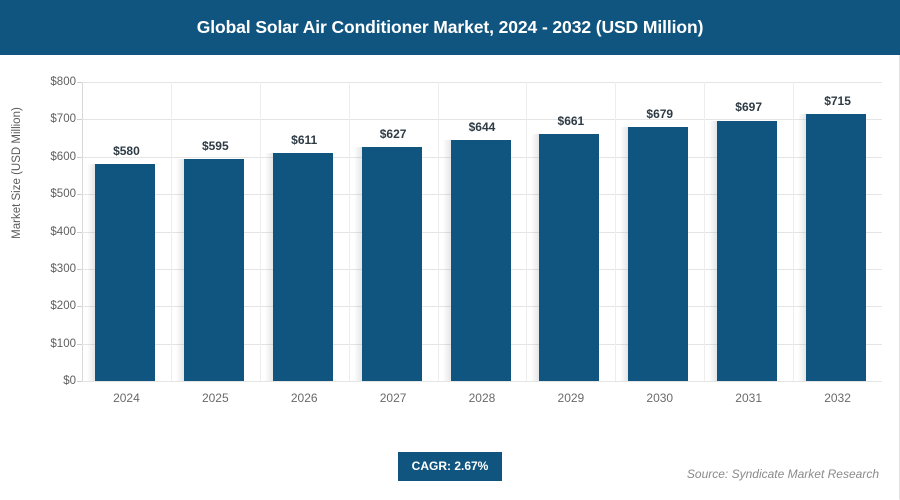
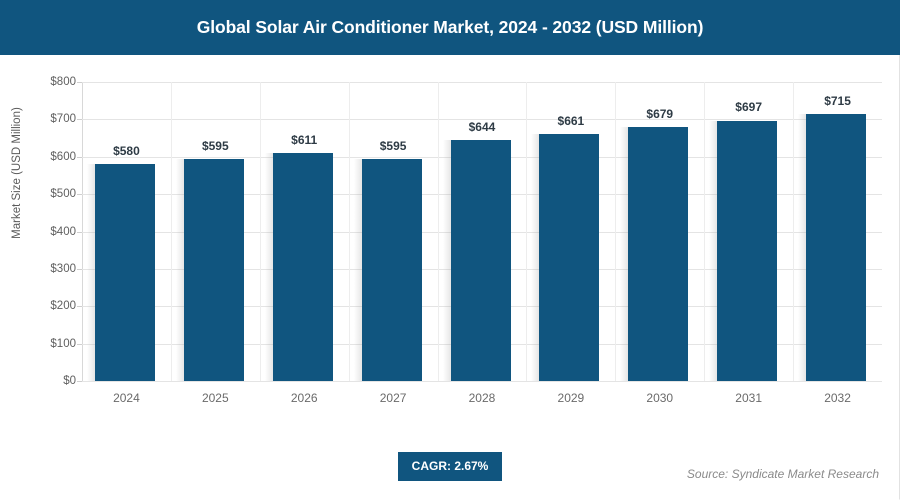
2027: $627 -> $595
